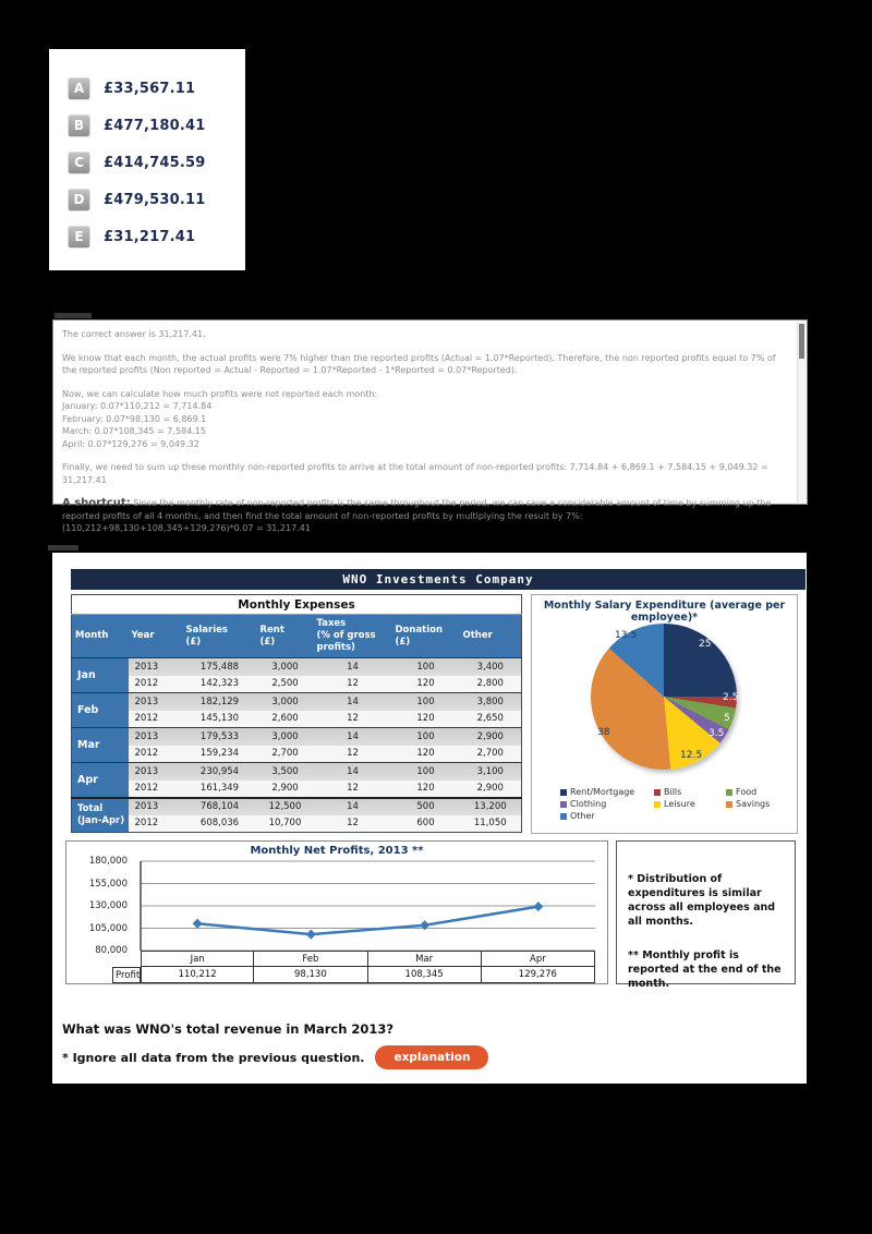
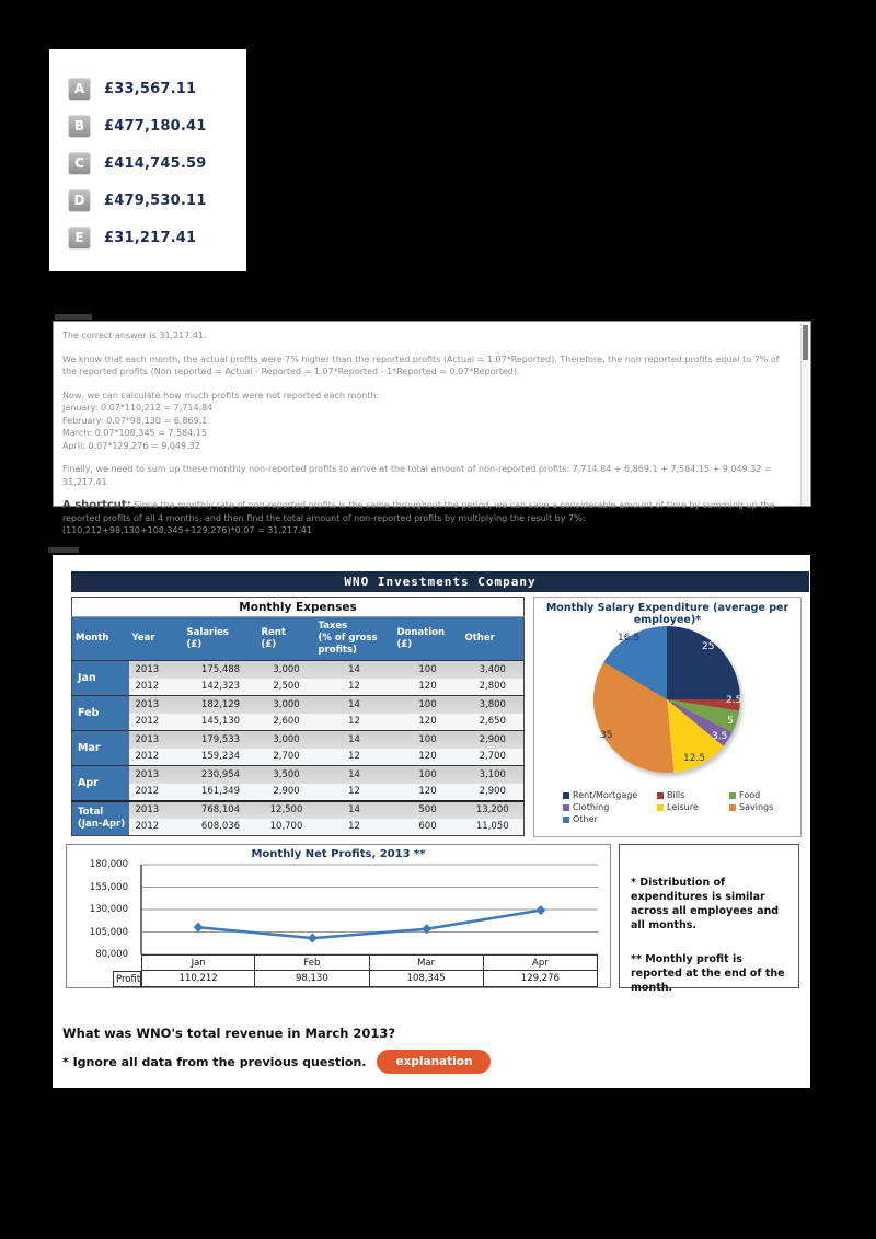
Monthly Salary Expenditure (average per employee)*/Savings: 38 -> 35
Monthly Salary Expenditure (average per employee)*/Other: 13.5 -> 16.5
